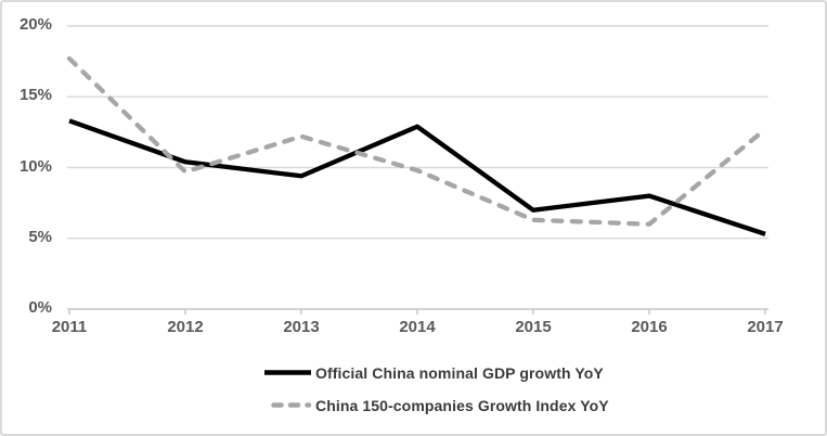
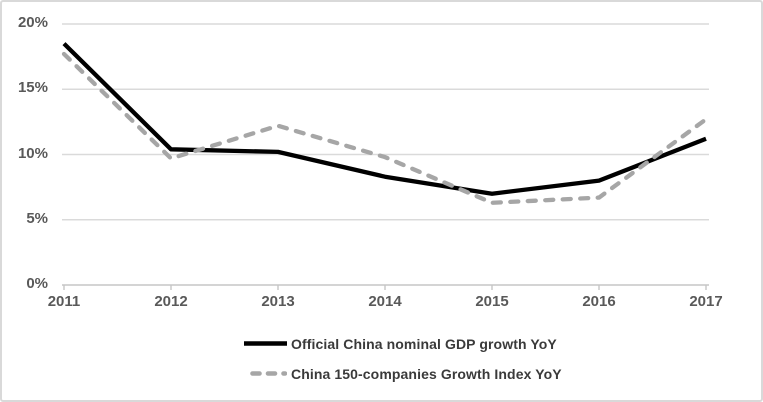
Official China nominal GDP growth YoY/2011: 13.3% -> 18.5%
Official China nominal GDP growth YoY/2013: 9.4% -> 10.2%
Official China nominal GDP growth YoY/2014: 12.9% -> 8.3%
China 150-companies Growth Index YoY/2016: 6.0% -> 6.7%
Official China nominal GDP growth YoY/2017: 5.3% -> 11.2%
